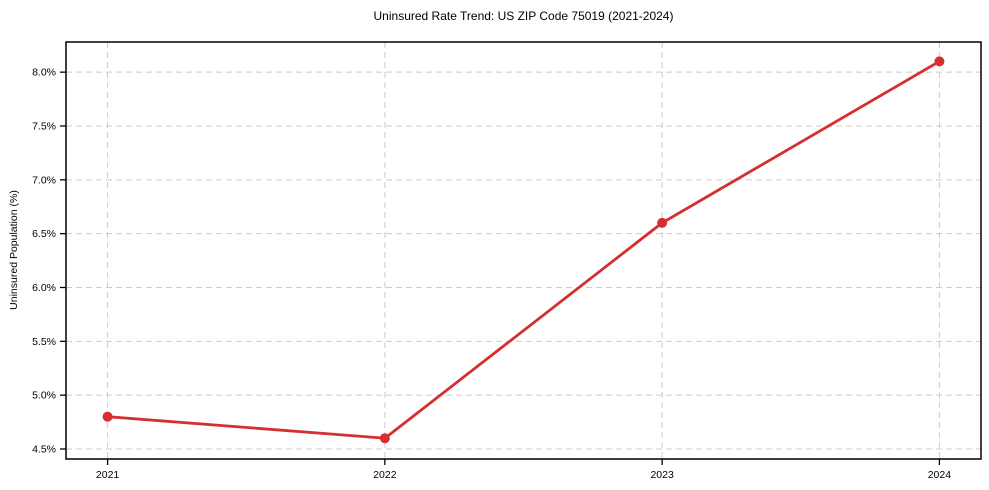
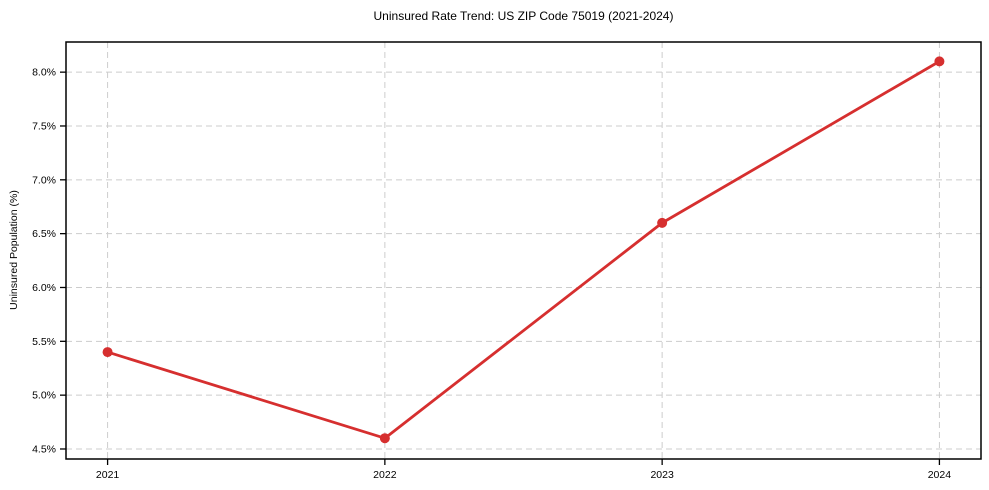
2021: 4.8% -> 5.4%
